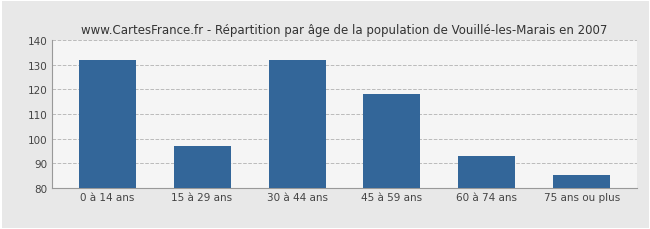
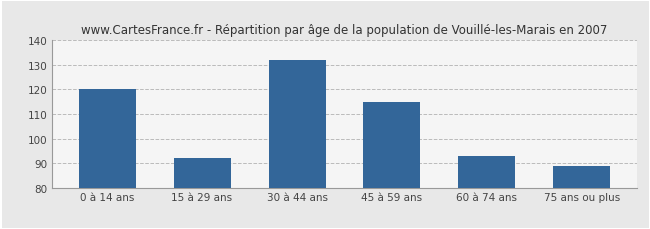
0 à 14 ans: 132 -> 120
15 à 29 ans: 97 -> 92
45 à 59 ans: 118 -> 115
75 ans ou plus: 85 -> 89
